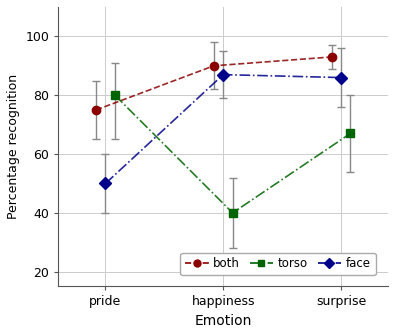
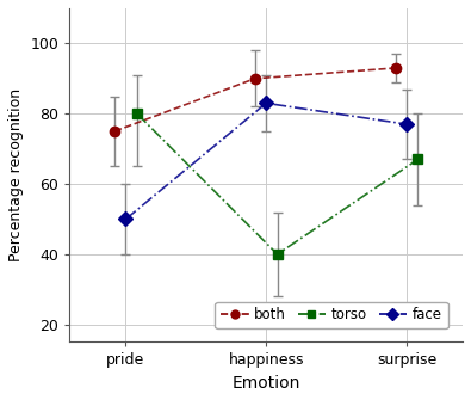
face/happiness: 87 -> 83
face/surprise: 86 -> 77
